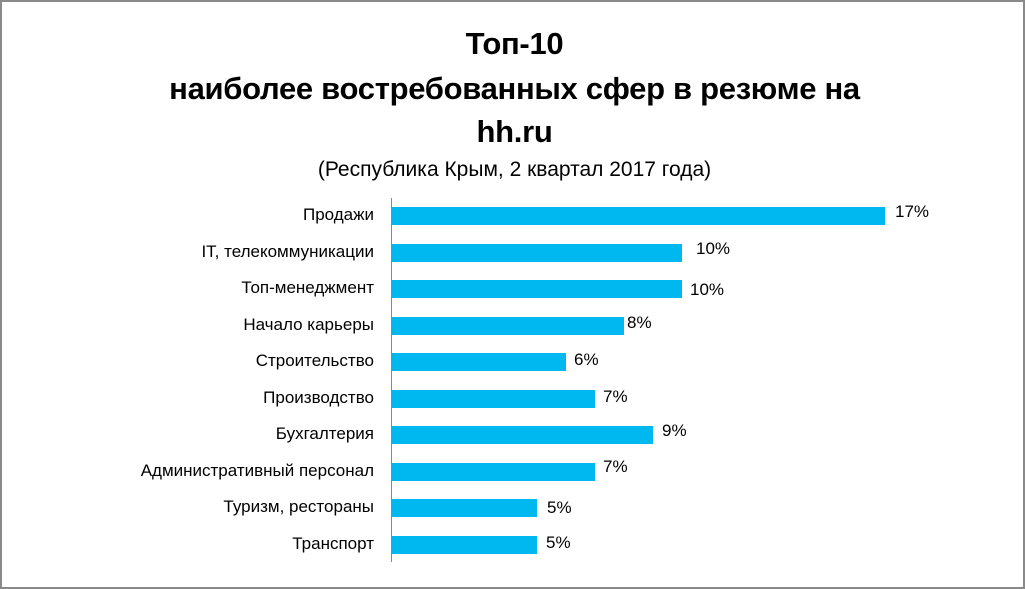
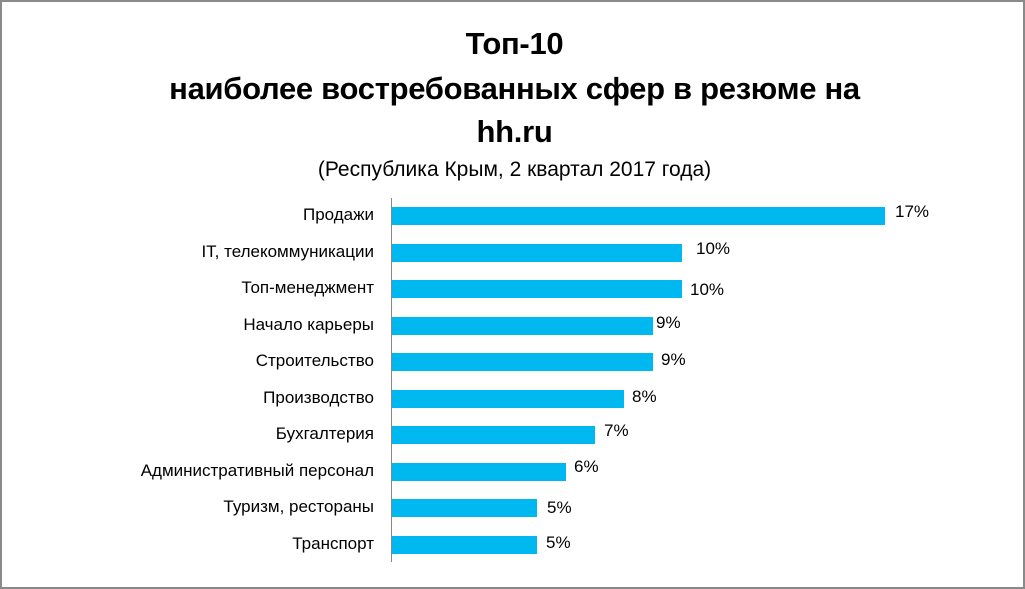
Начало карьеры: 8% -> 9%
Строительство: 6% -> 9%
Производство: 7% -> 8%
Бухгалтерия: 9% -> 7%
Административный персонал: 7% -> 6%
